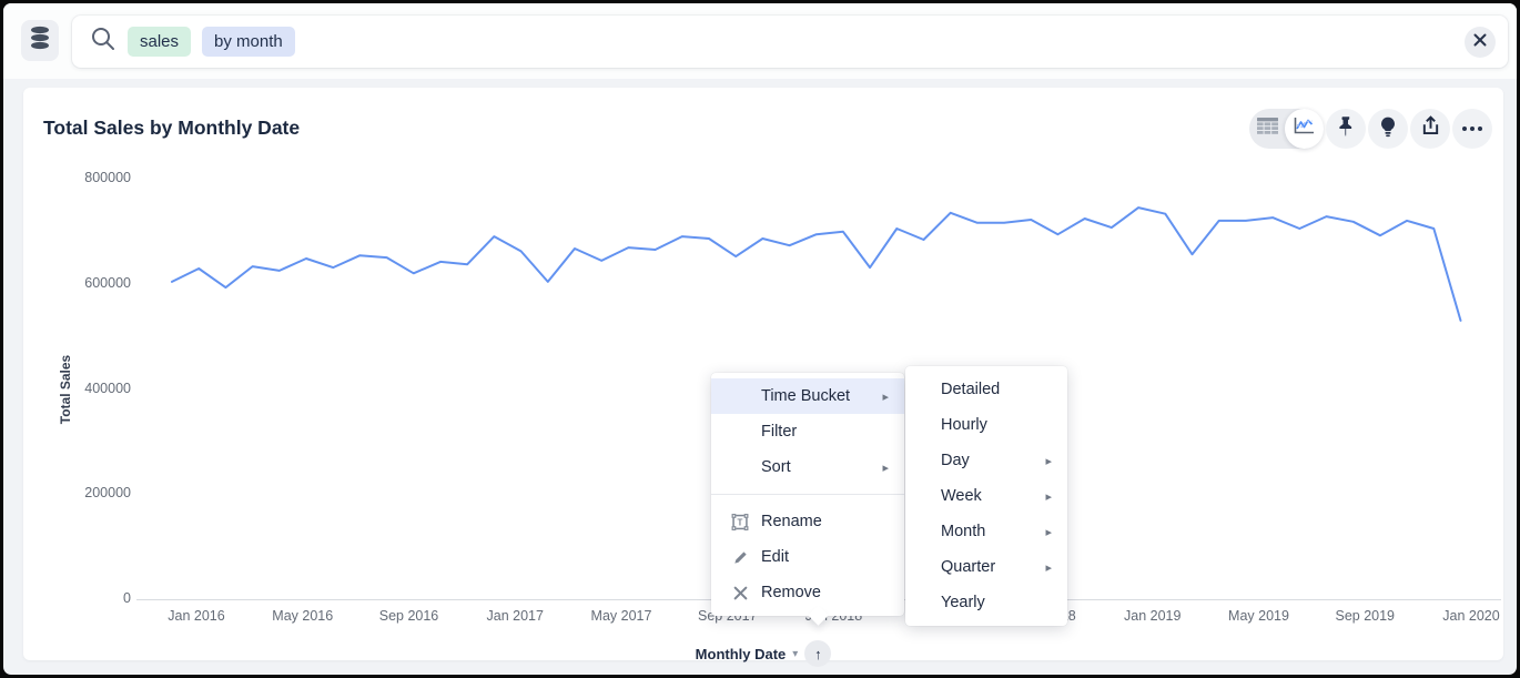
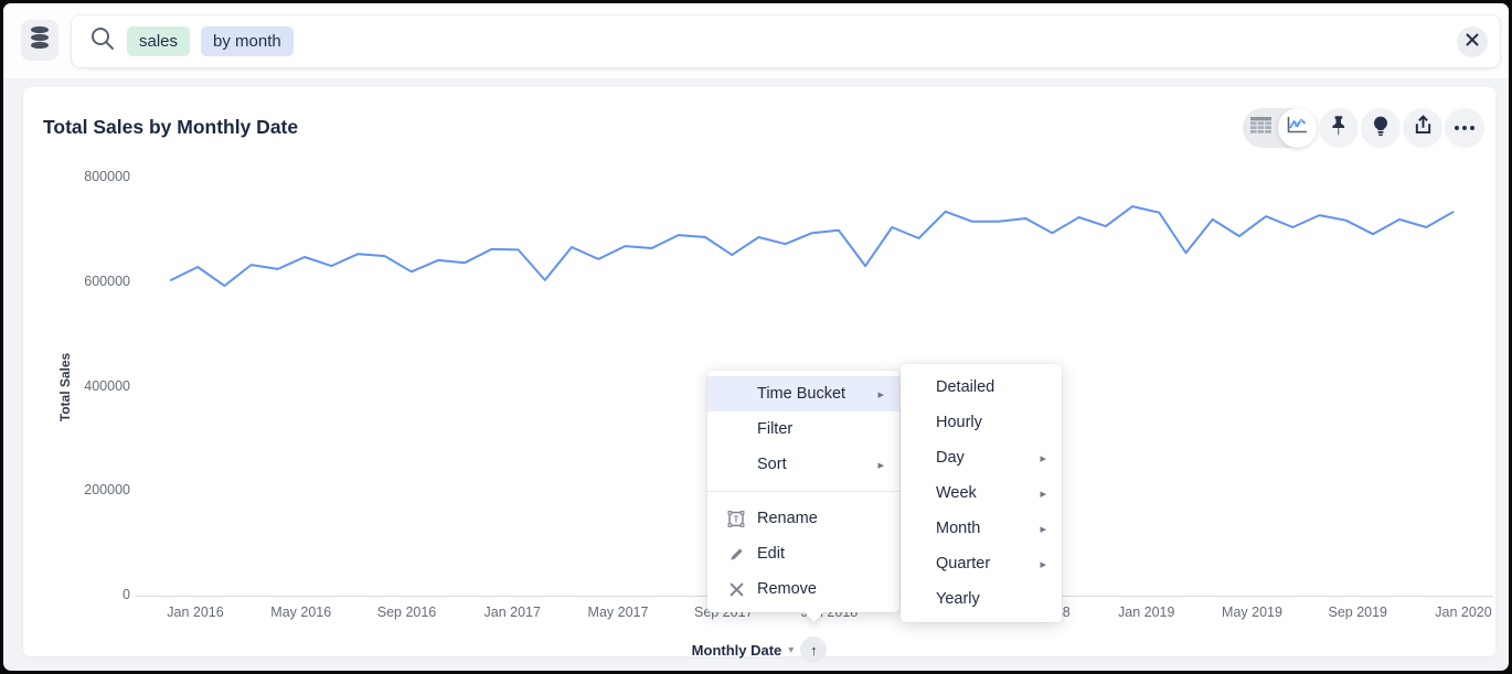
Jan 2017: 690000 -> 660000
May 2019: 720000 -> 690000
Jan 2020: 530000 -> 730000
